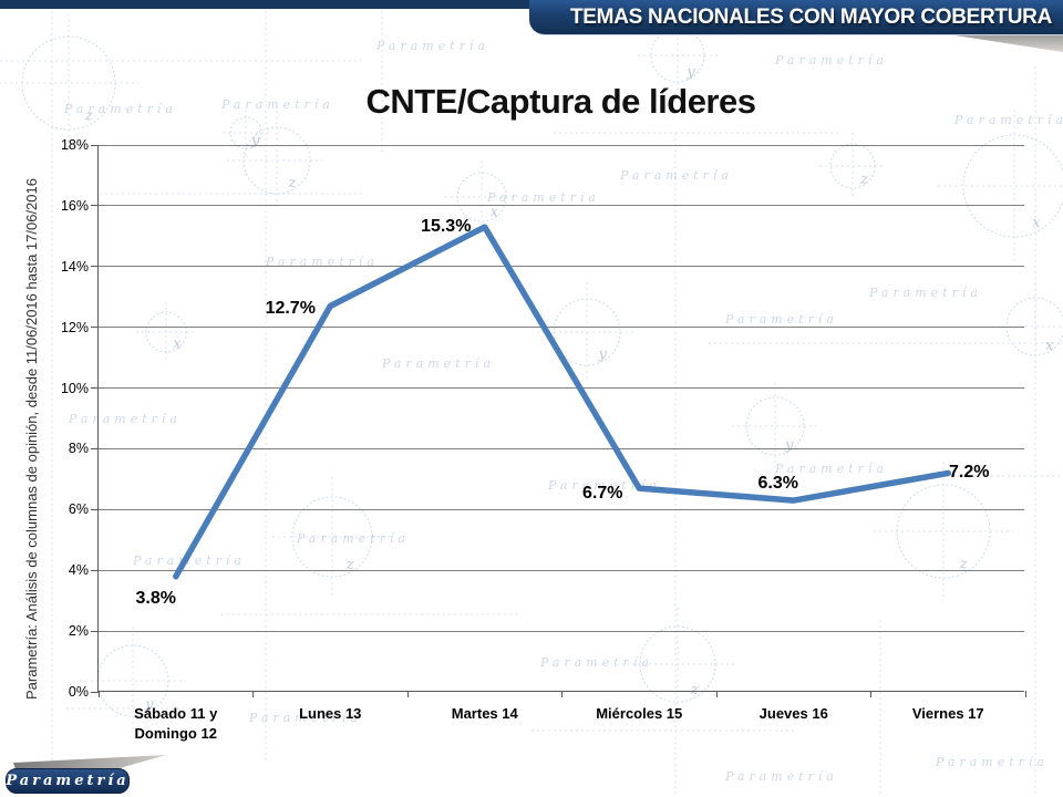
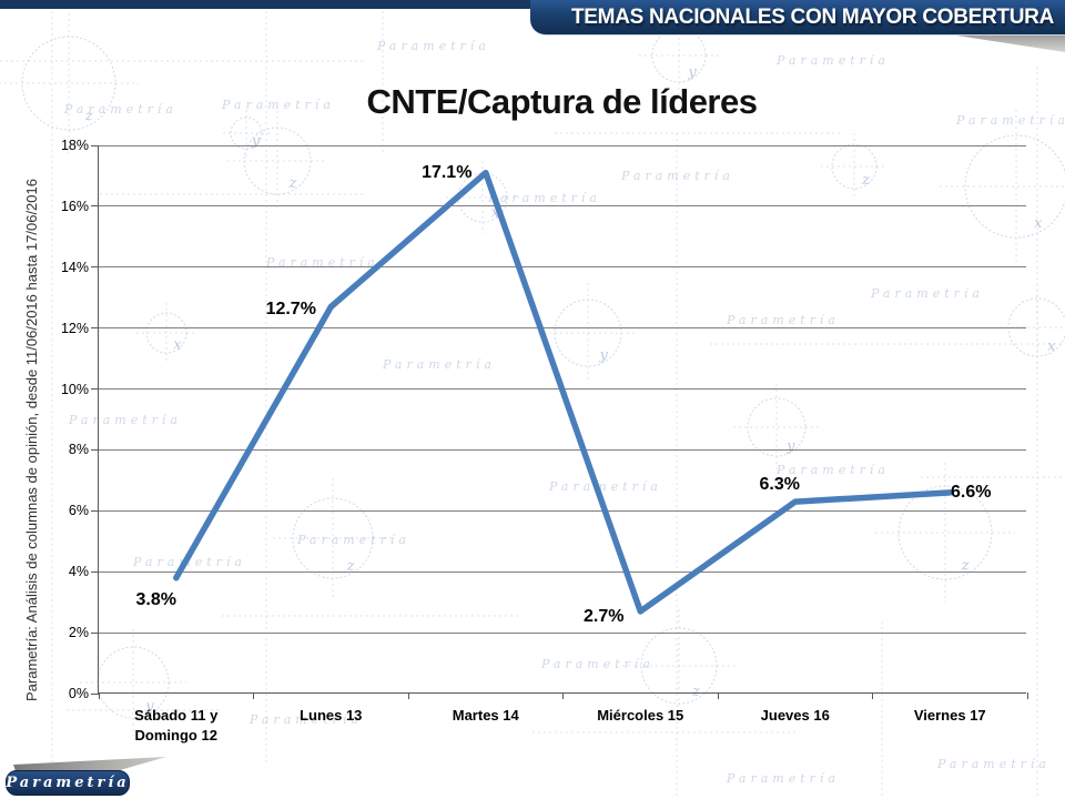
Martes 14: 15.3% -> 17.1%
Miércoles 15: 6.7% -> 2.7%
Viernes 17: 7.2% -> 6.6%
